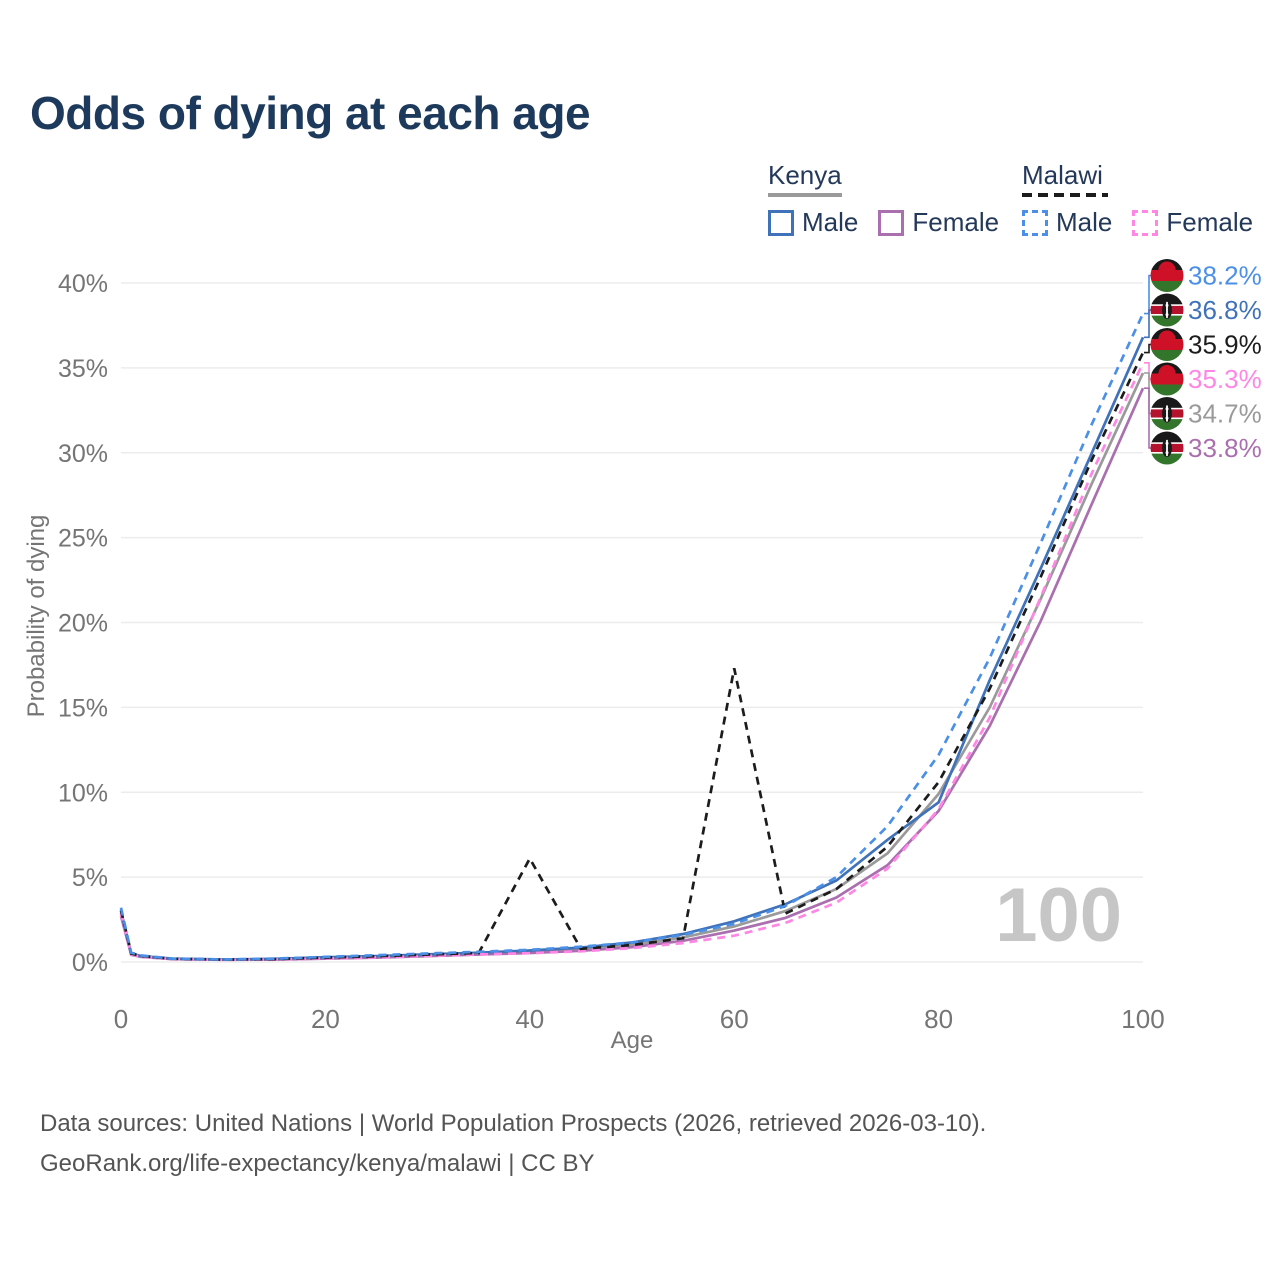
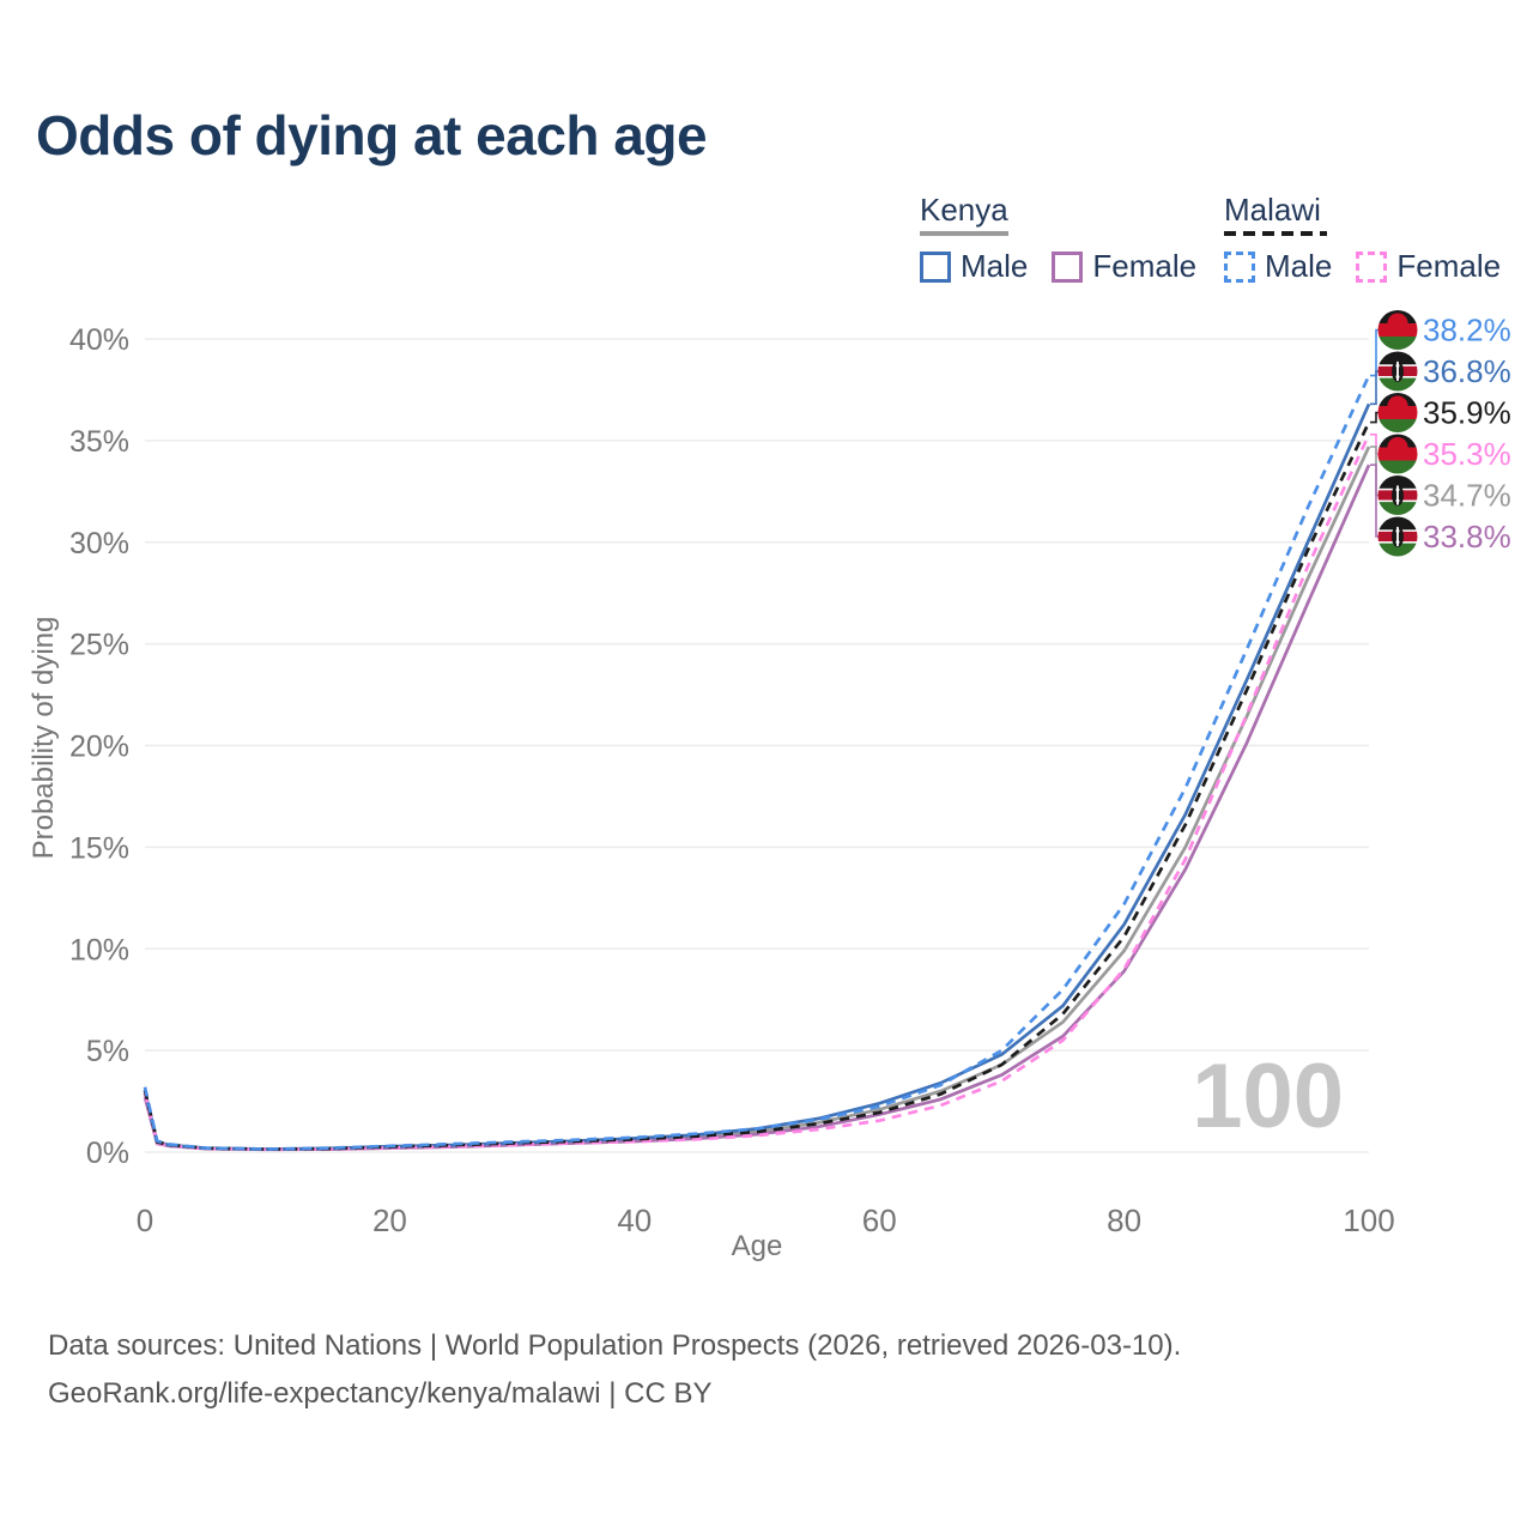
Malawi/40: 6.1% -> 0.6%
Malawi/60: 17.3% -> 1.9%
Kenya Male/80: 9.4% -> 11.2%
